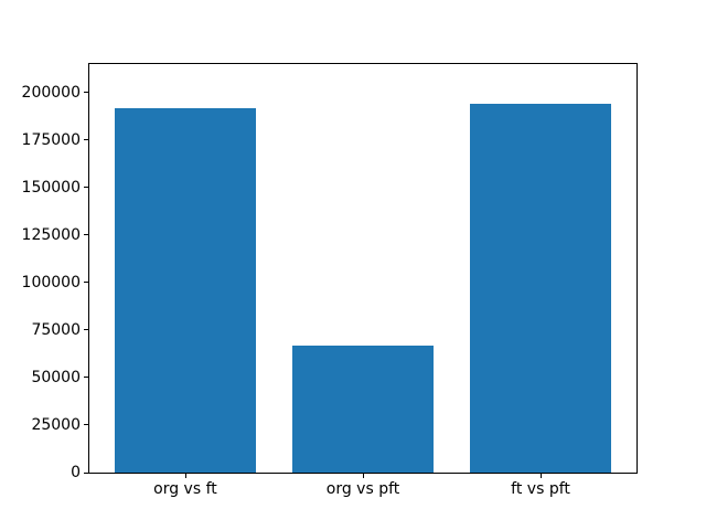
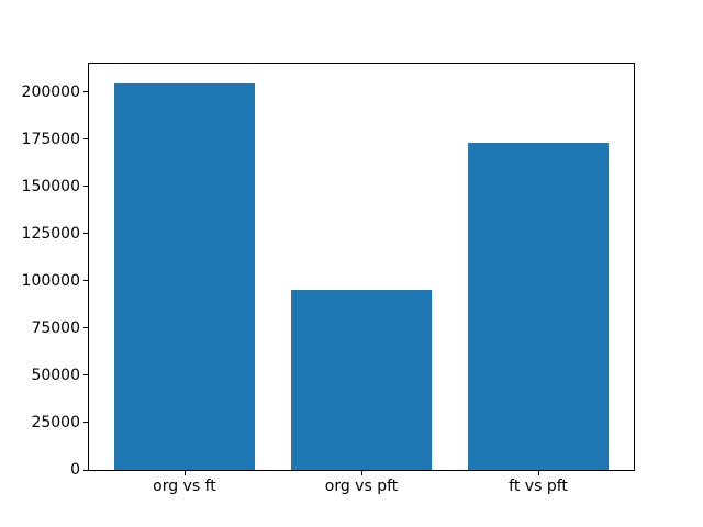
org vs ft: 192000 -> 205000
org vs pft: 67000 -> 95000
ft vs pft: 194000 -> 173000
